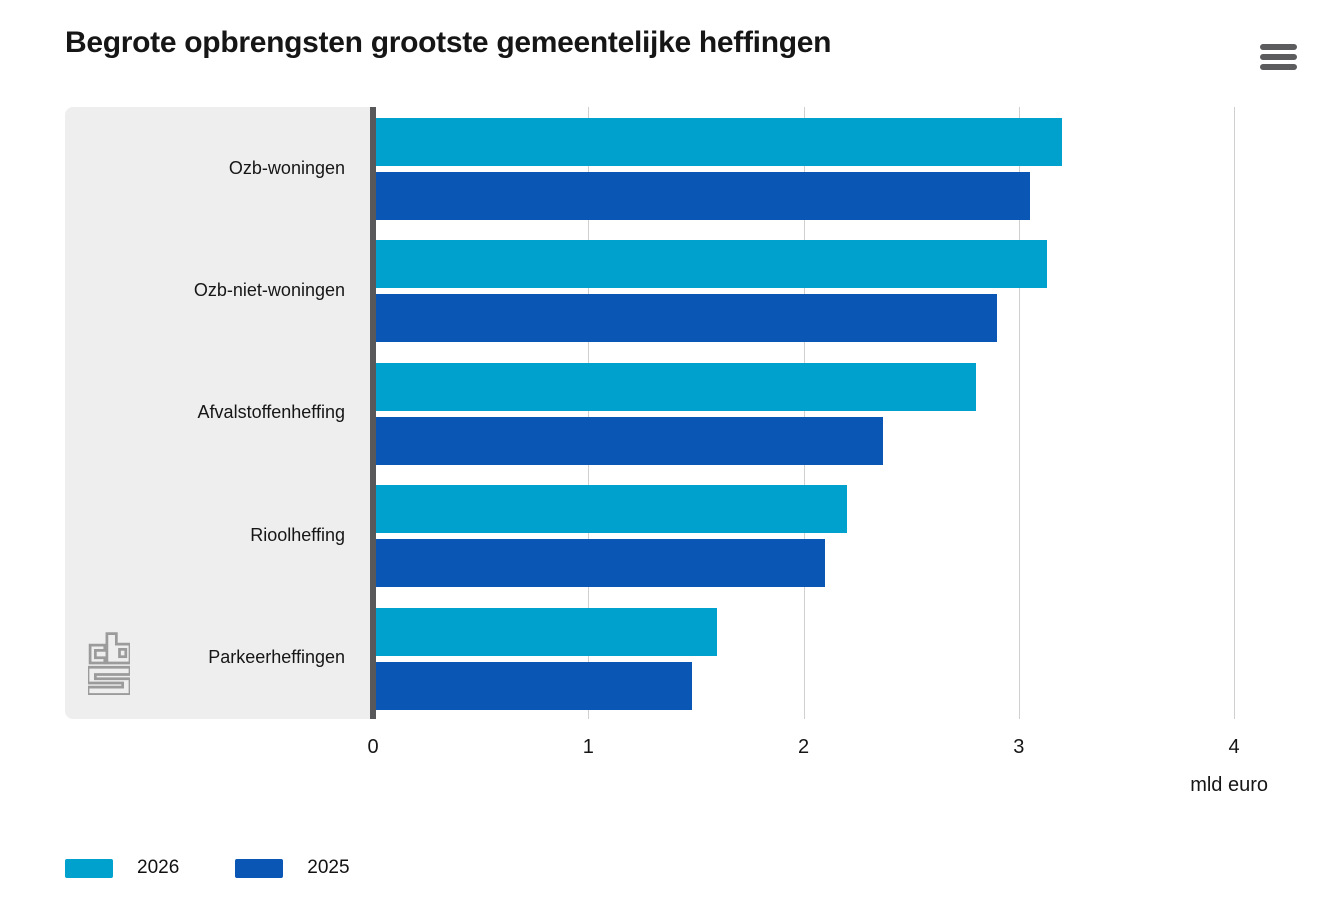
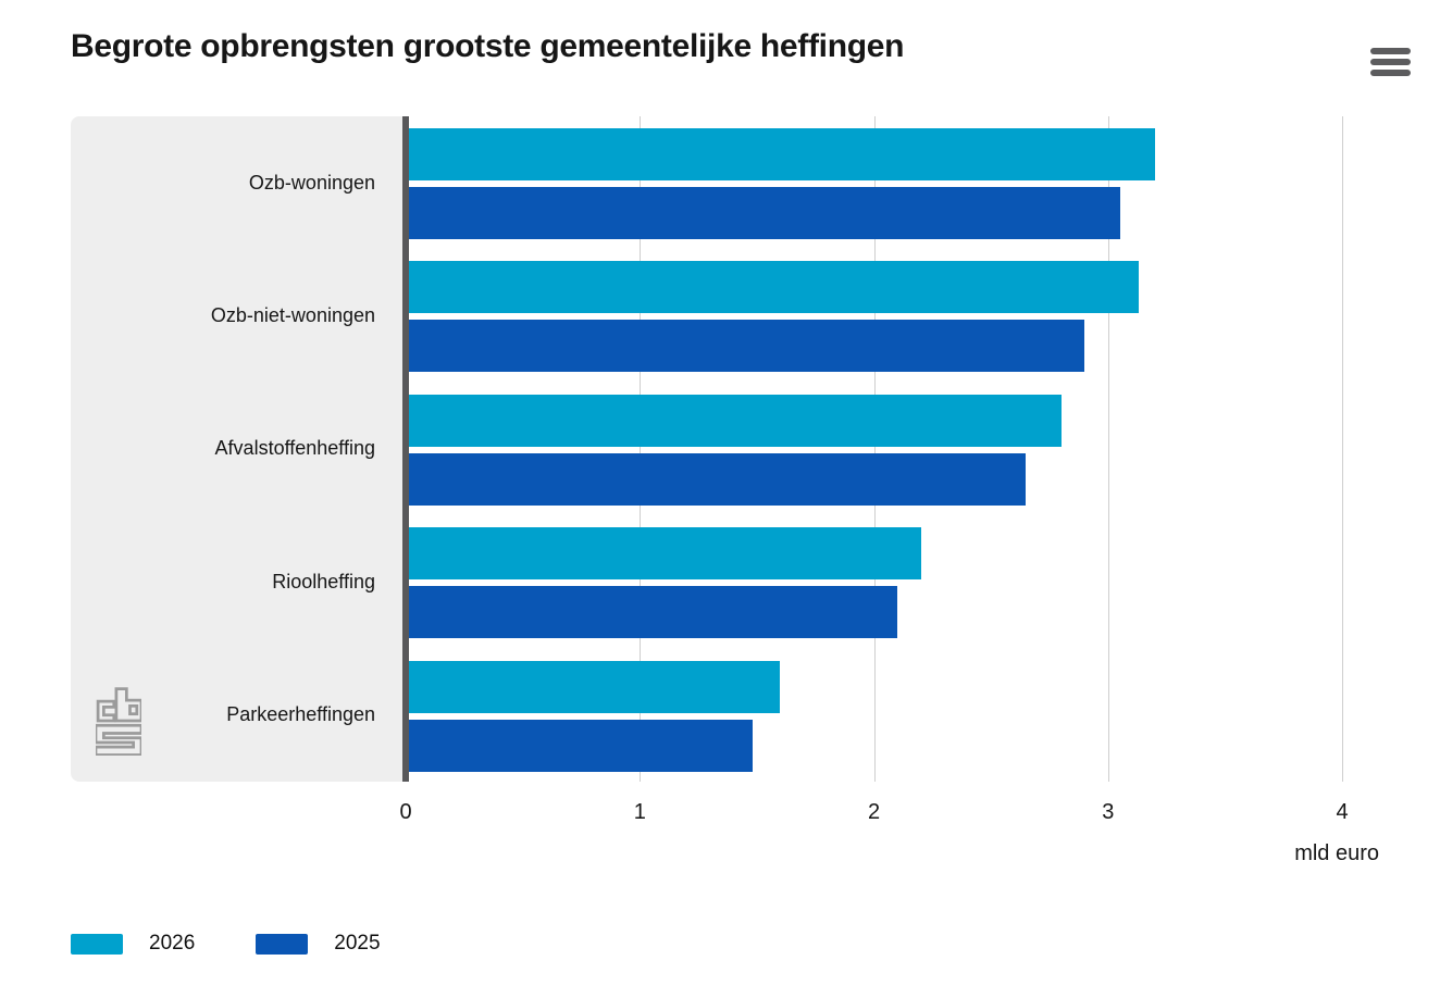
2025/Afvalstoffenheffing: 2.37 -> 2.65
